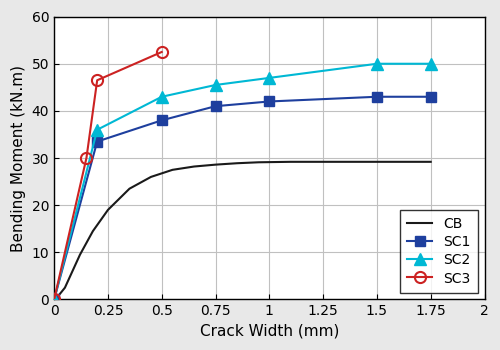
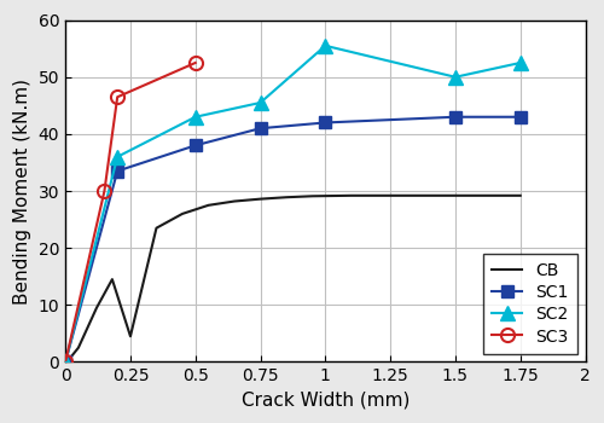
CB/0.25: 19.0 -> 4.5
SC2/1: 47.0 -> 55.5
SC2/1.75: 50.0 -> 52.5
